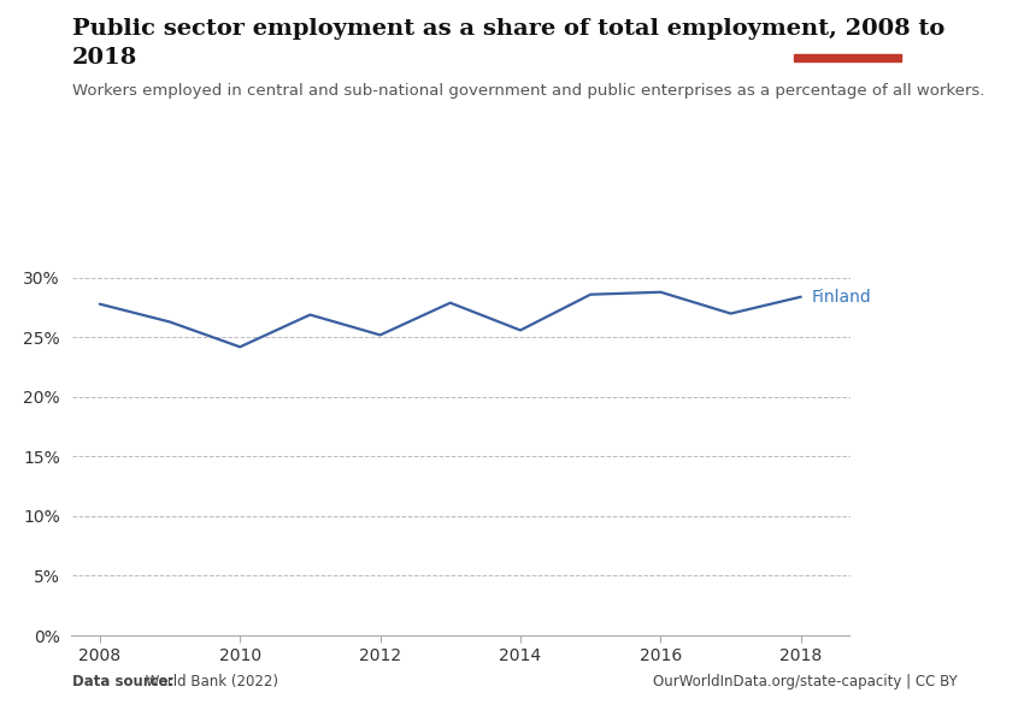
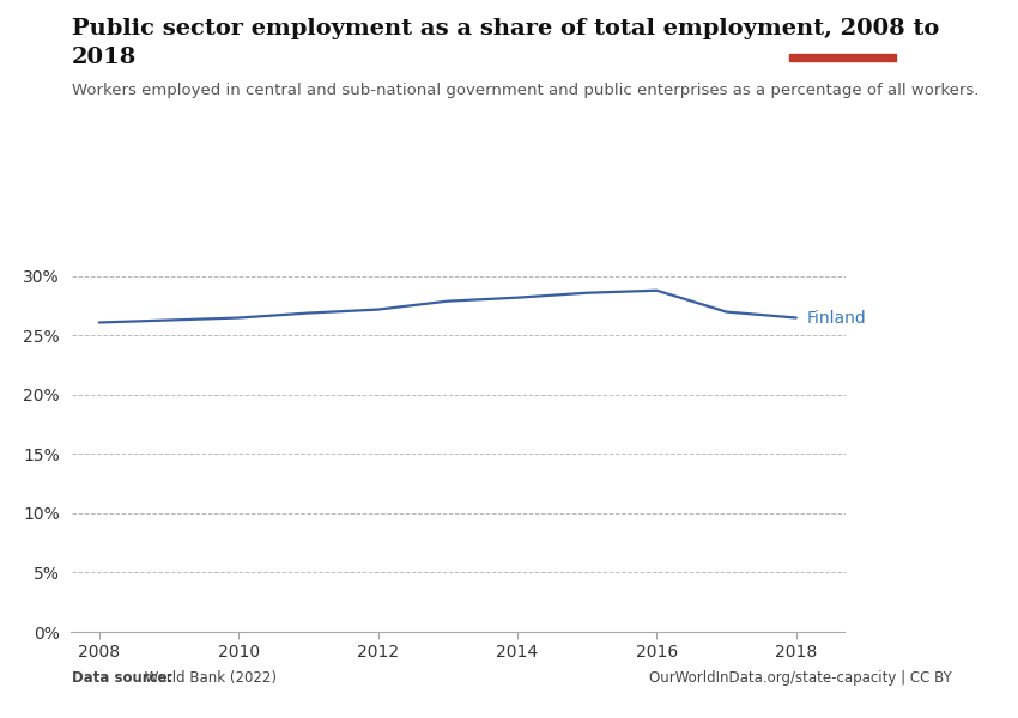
2008: 27.8% -> 26.1%
2010: 24.2% -> 26.5%
2012: 25.2% -> 27.2%
2014: 25.6% -> 28.2%
2018: 28.4% -> 26.5%
